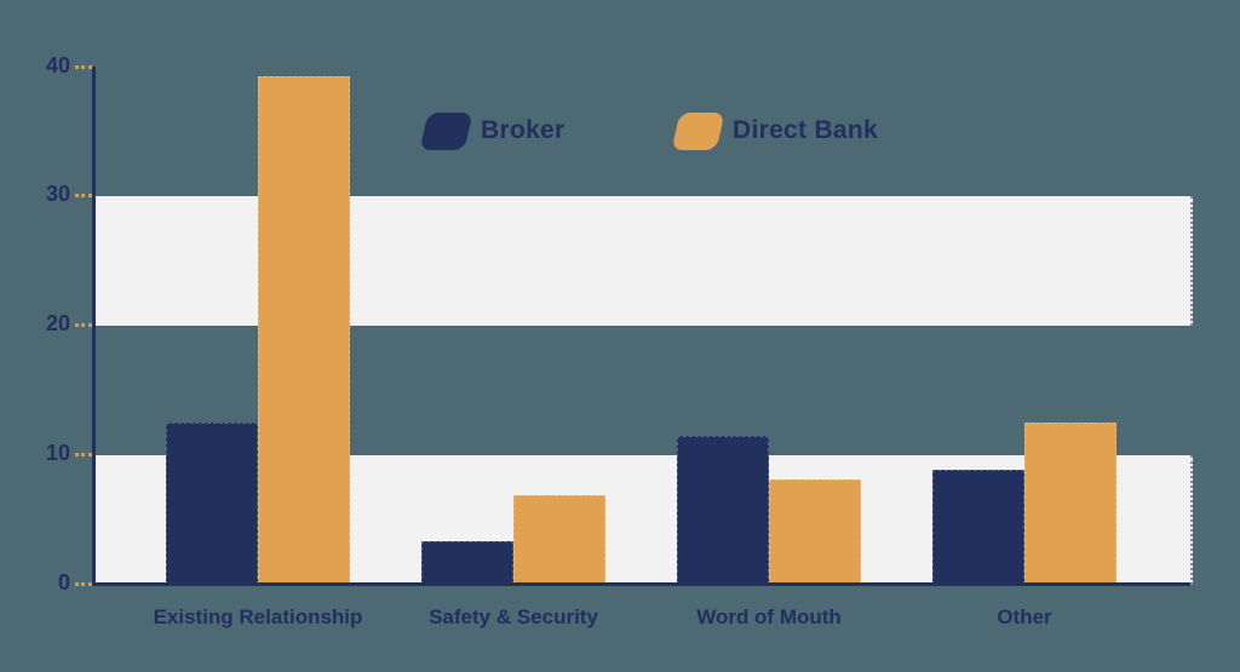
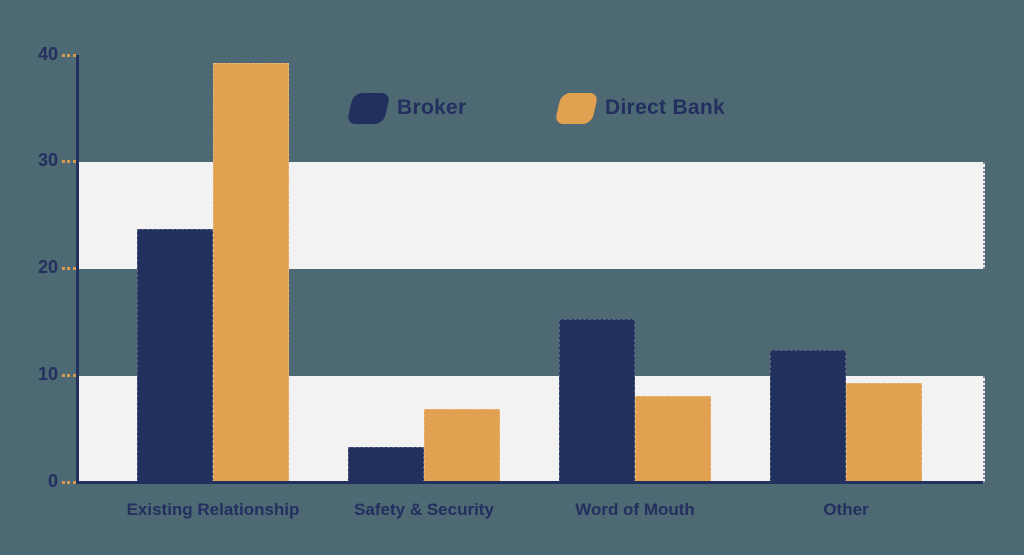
Broker/Existing Relationship: 12.5 -> 23.8
Broker/Word of Mouth: 11.5 -> 15.3
Broker/Other: 8.9 -> 12.4
Direct Bank/Other: 12.5 -> 9.4
